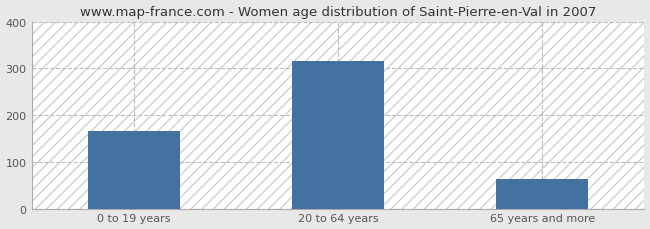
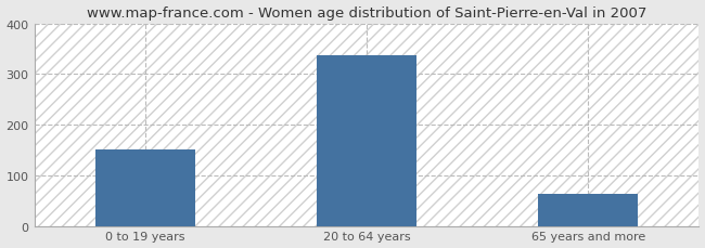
0 to 19 years: 165 -> 150
20 to 64 years: 315 -> 336
